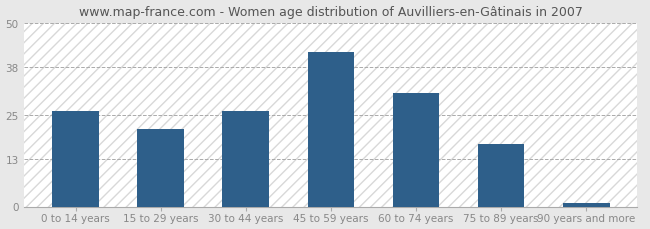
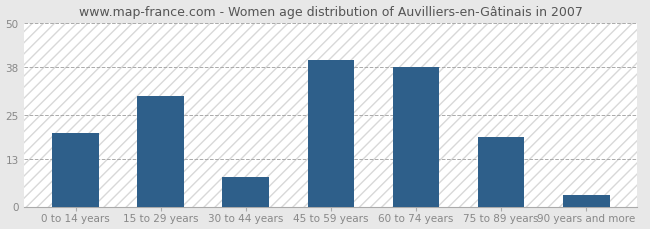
0 to 14 years: 26 -> 20
15 to 29 years: 21 -> 30
30 to 44 years: 26 -> 8
45 to 59 years: 42 -> 40
60 to 74 years: 31 -> 38
75 to 89 years: 17 -> 19
90 years and more: 1 -> 3
